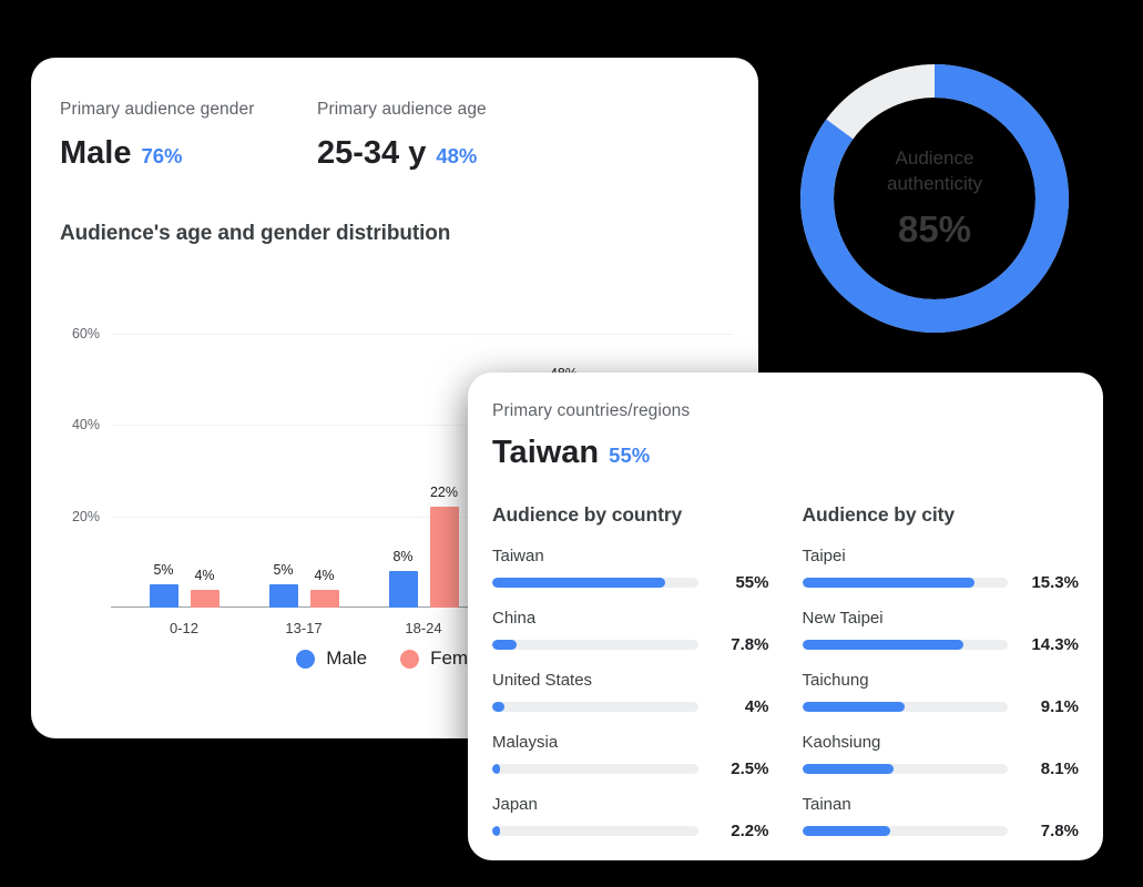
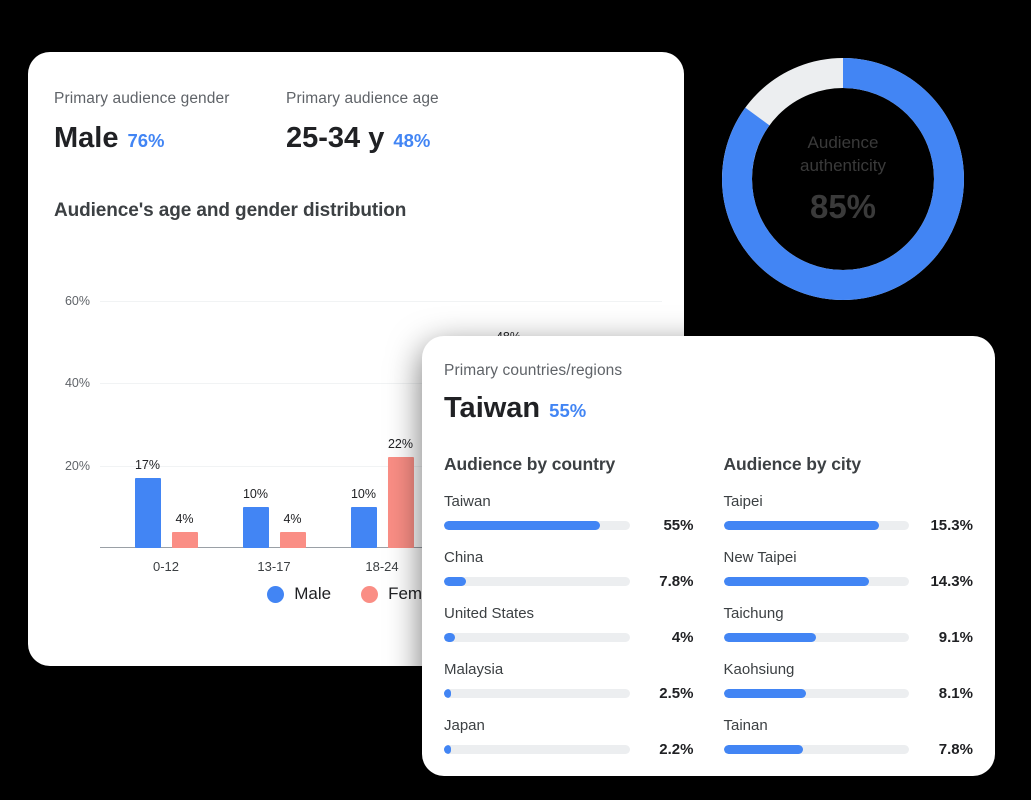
Male/0-12: 5% -> 17%
Male/13-17: 5% -> 10%
Male/18-24: 8% -> 10%
